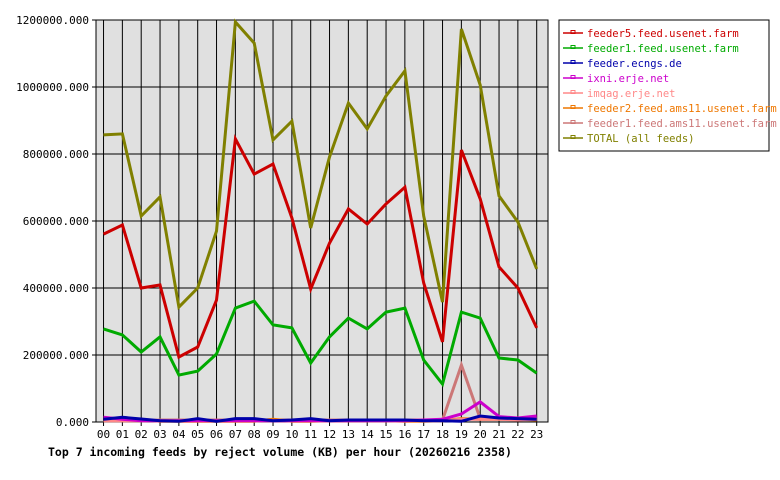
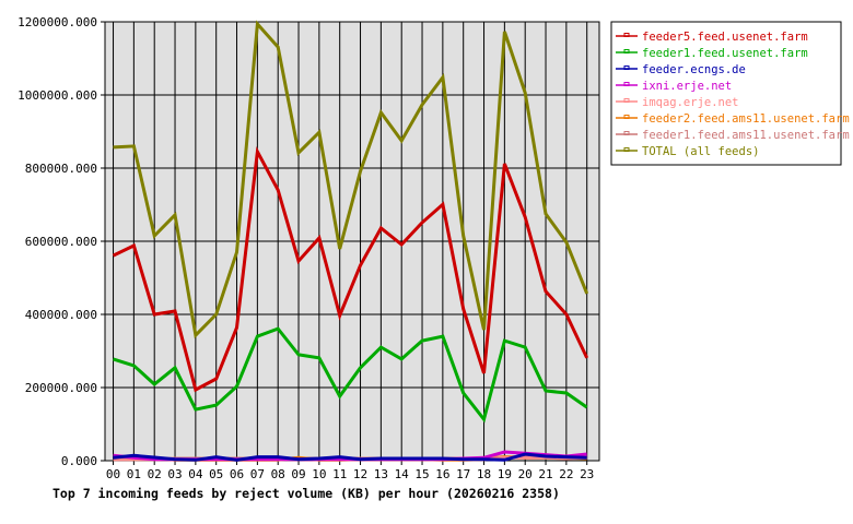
feeder5.feed.usenet.farm/09: 770000 -> 550000
feeder1.feed.ams11.usenet.farm/19: 170000 -> 10000
ixni.erje.net/20: 60000 -> 20000
